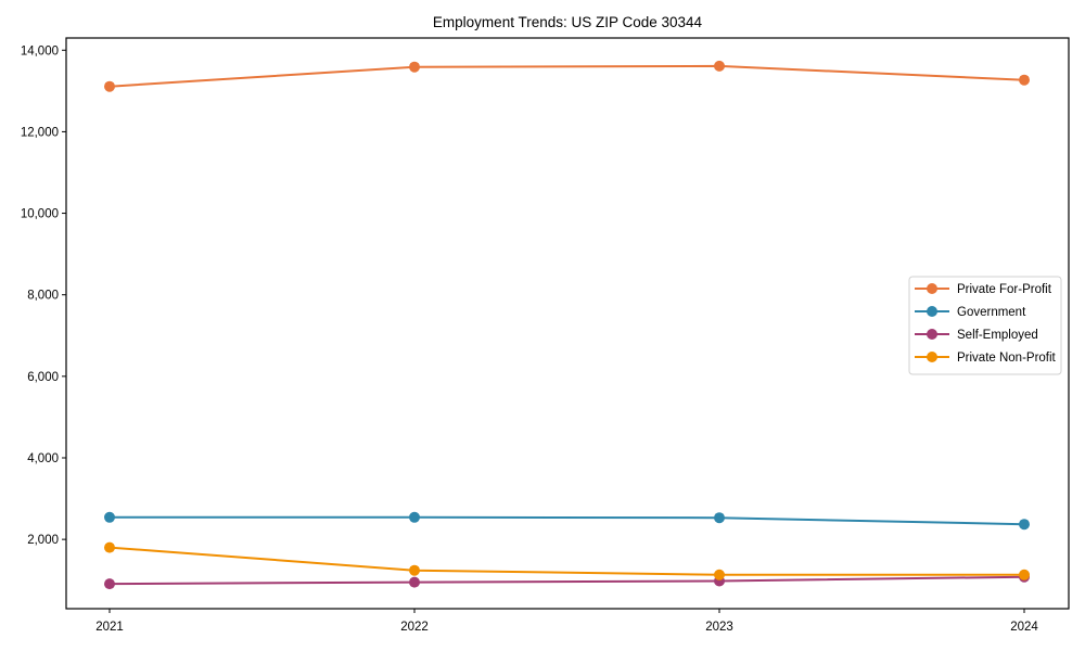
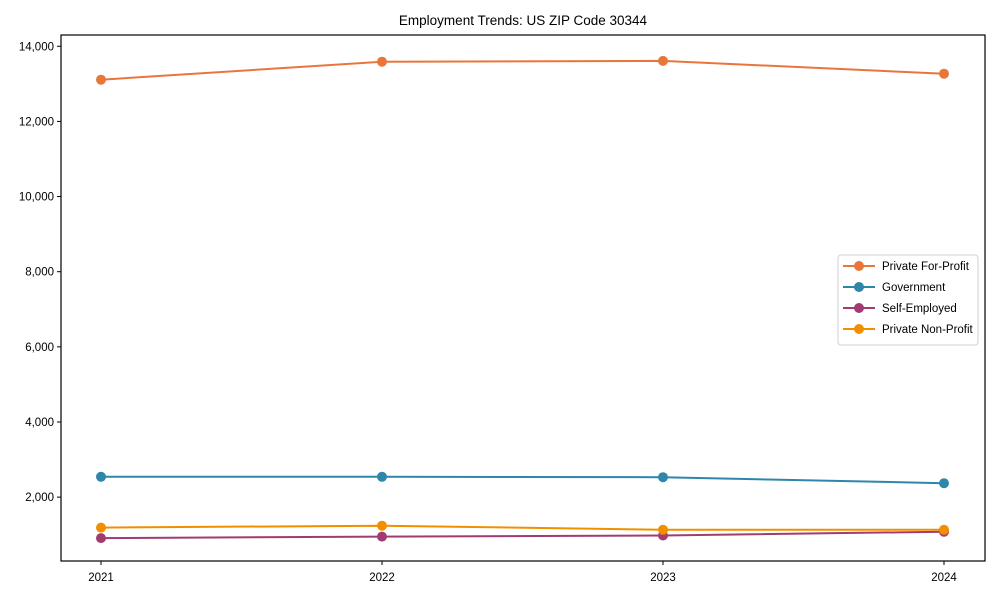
Private Non-Profit/2021: 1800 -> 1200
